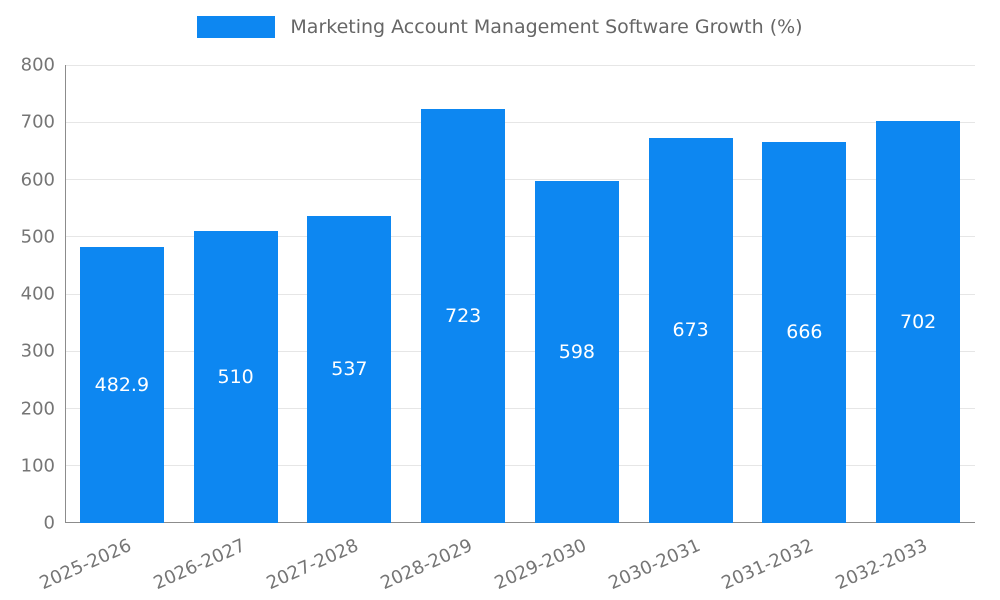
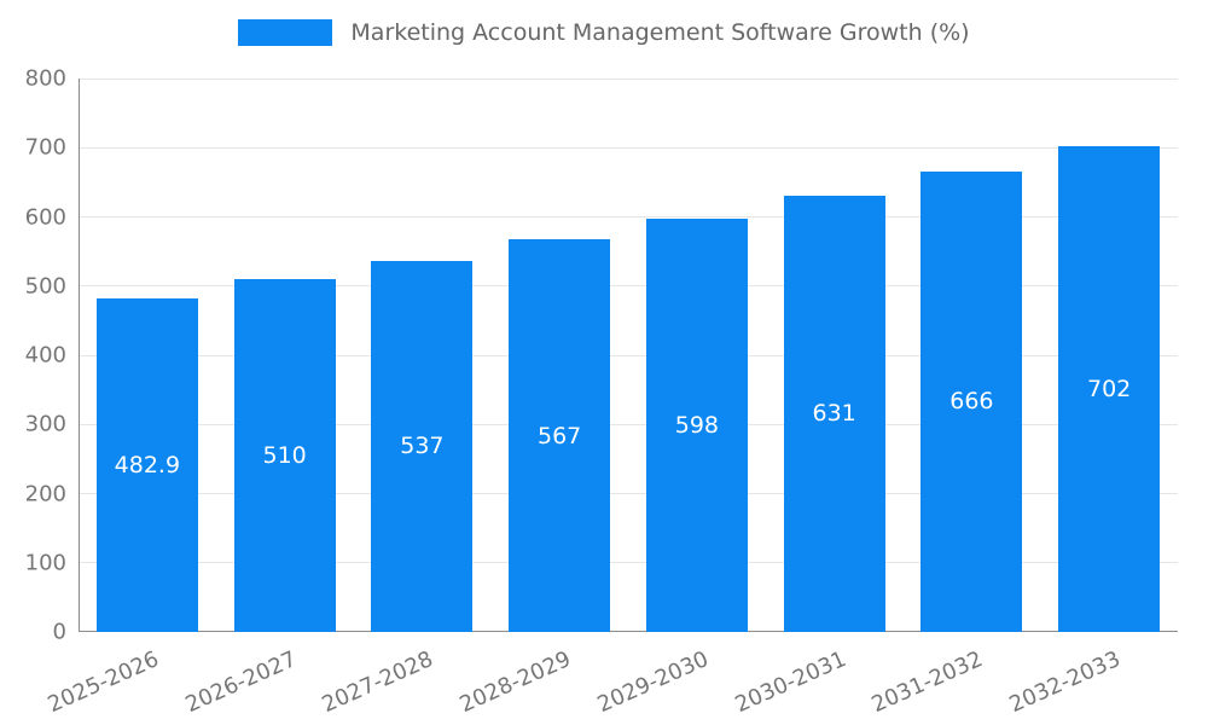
2028-2029: 723 -> 567
2030-2031: 673 -> 631
